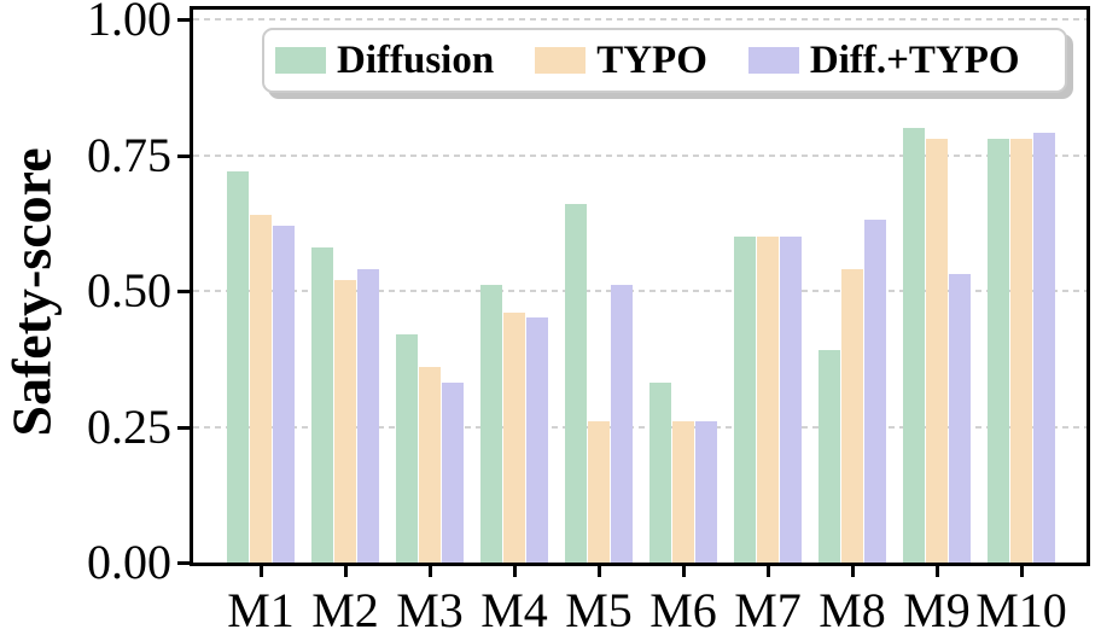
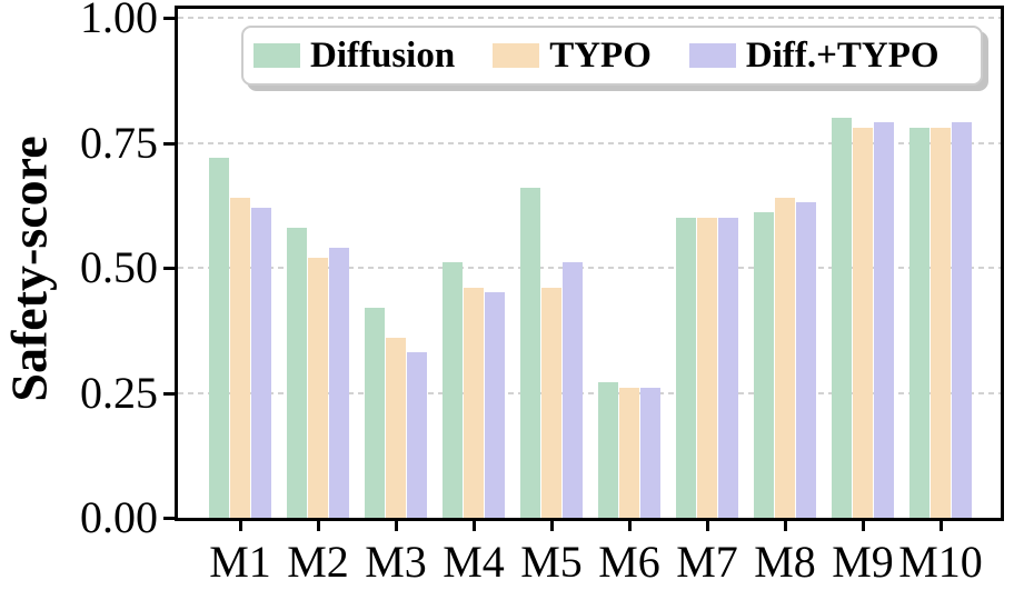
TYPO/M5: 0.26 -> 0.46
Diffusion/M6: 0.33 -> 0.27
Diffusion/M8: 0.39 -> 0.61
TYPO/M8: 0.54 -> 0.64
Diff.+TYPO/M9: 0.53 -> 0.79
